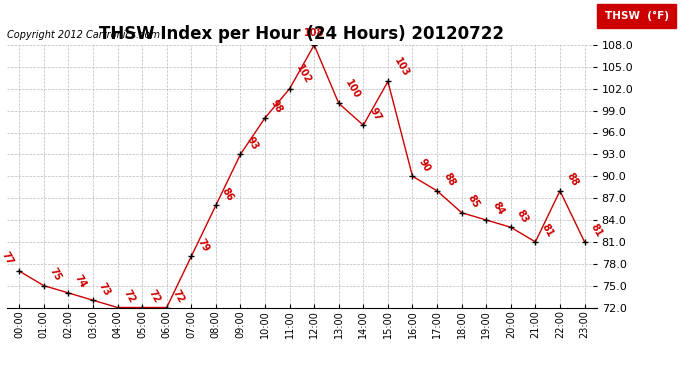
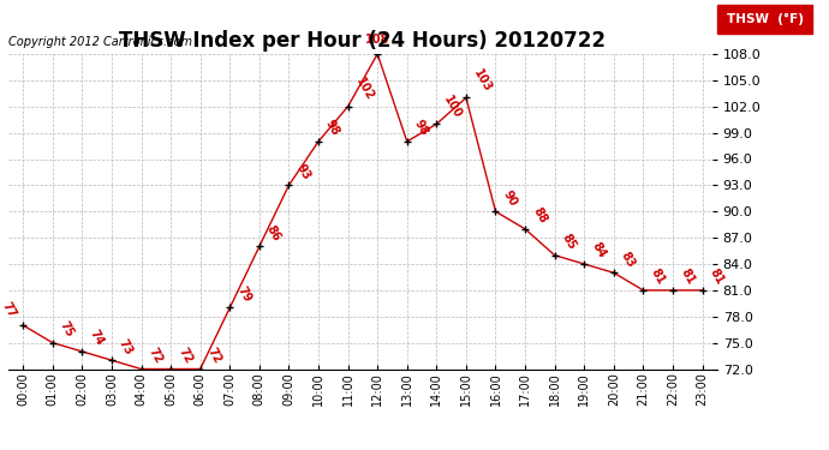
13:00: 100 -> 98
14:00: 97 -> 100
22:00: 88 -> 81
